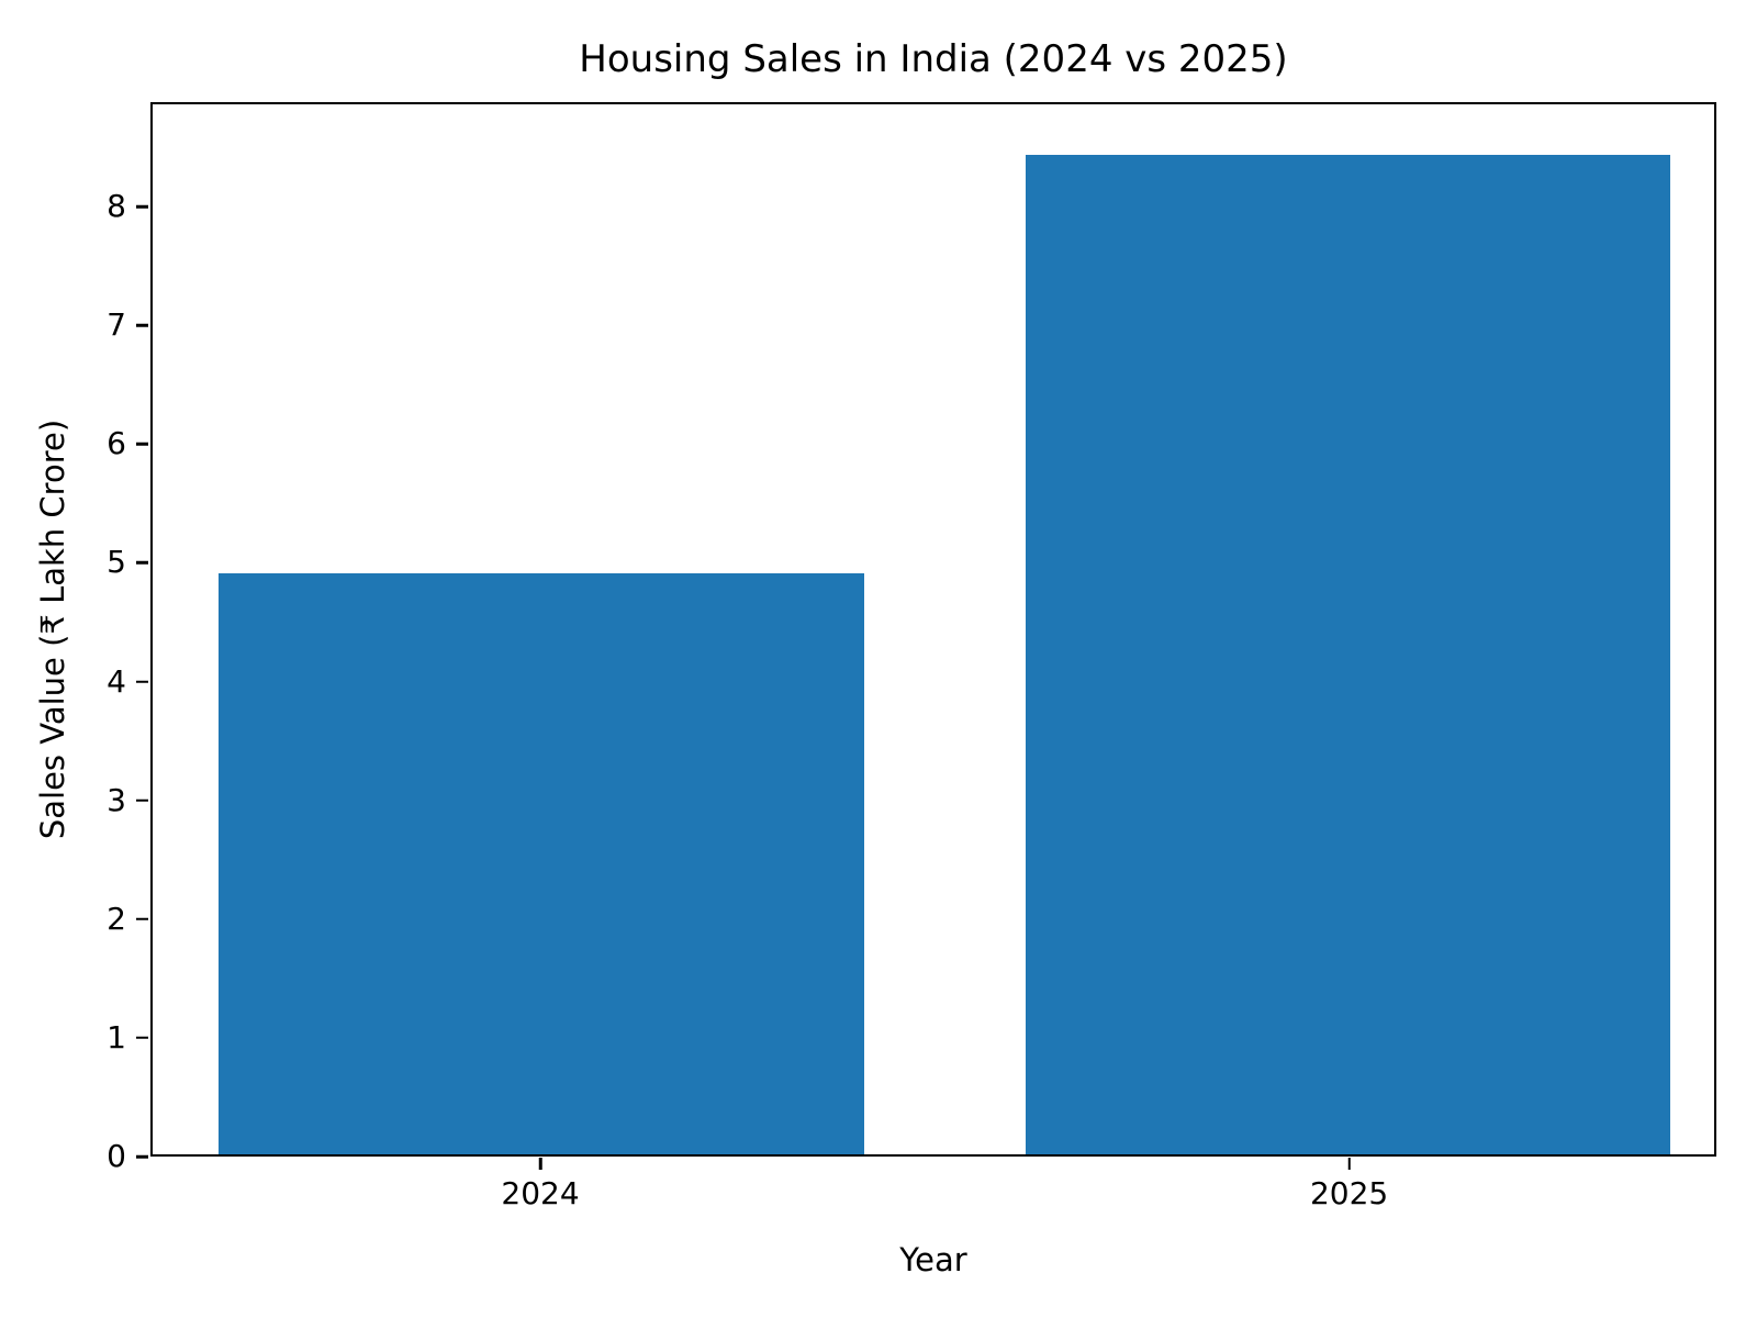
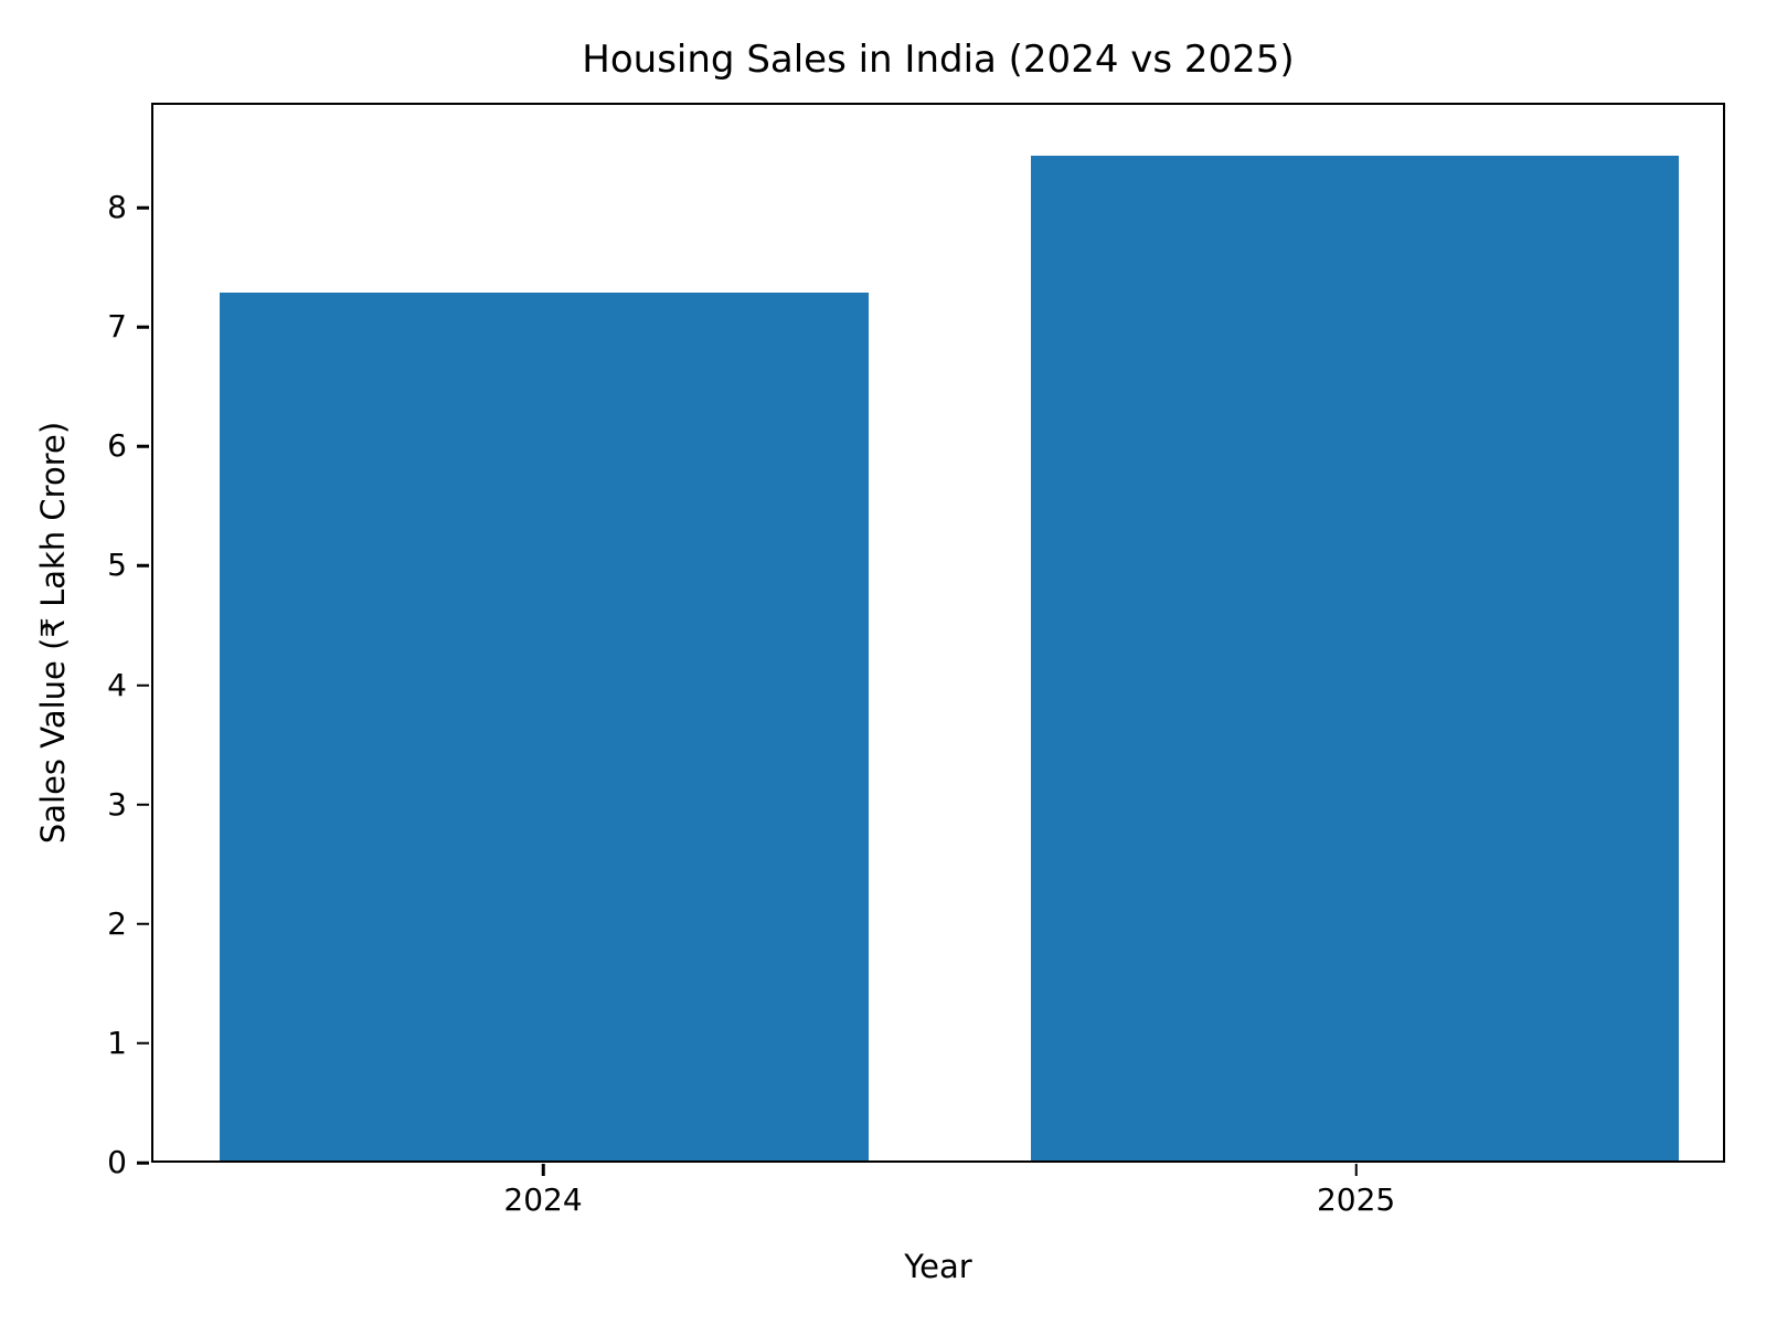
2024: 4.91 -> 7.30
